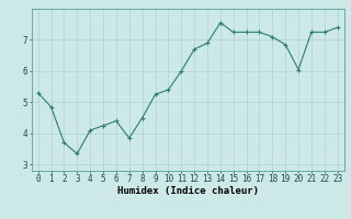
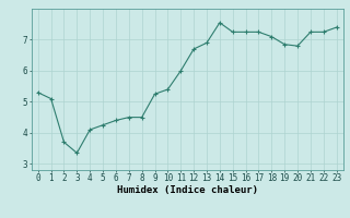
1: 4.85 -> 5.10
7: 3.85 -> 4.50
20: 6.05 -> 6.80
